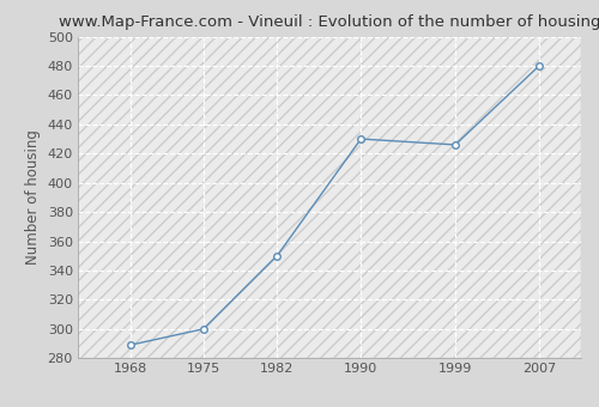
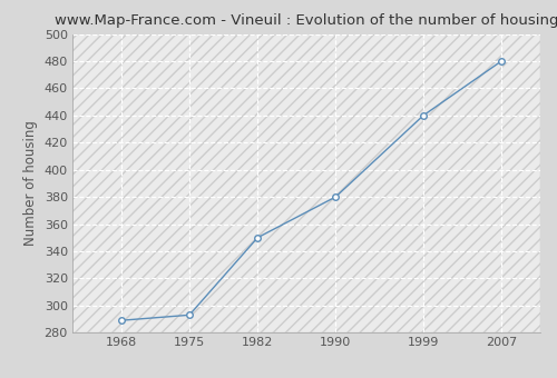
1975: 300 -> 293
1990: 430 -> 380
1999: 426 -> 440
